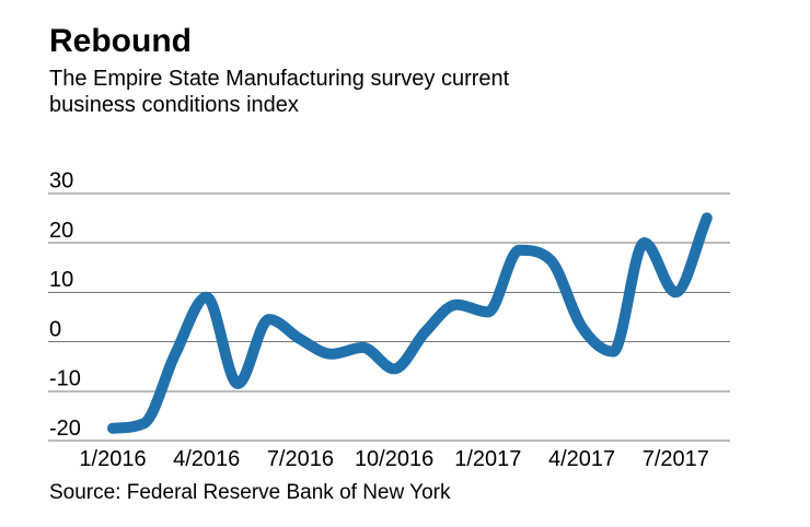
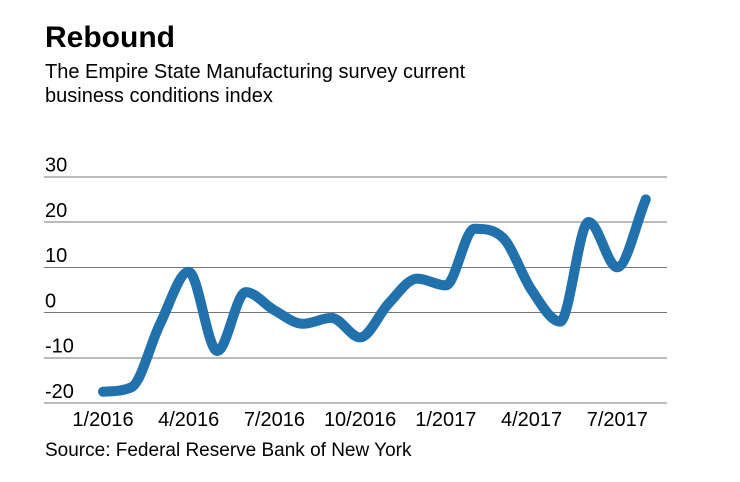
4/2017: 3 -> 5
